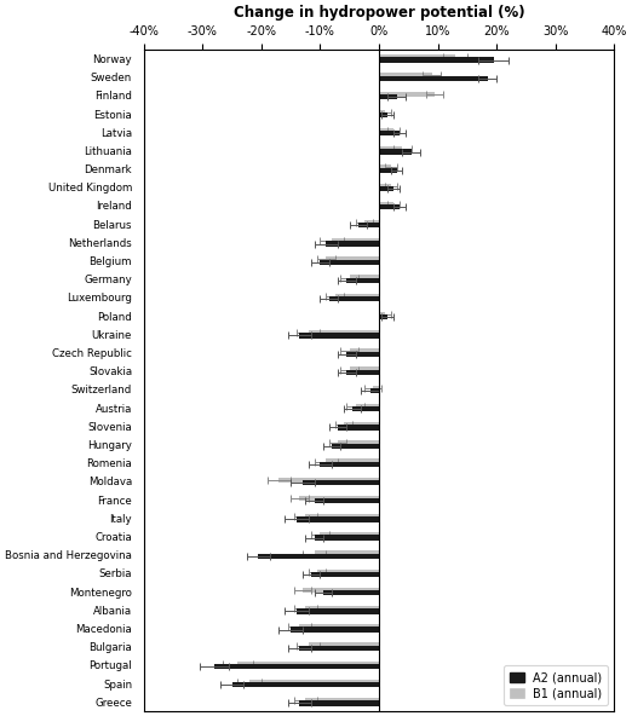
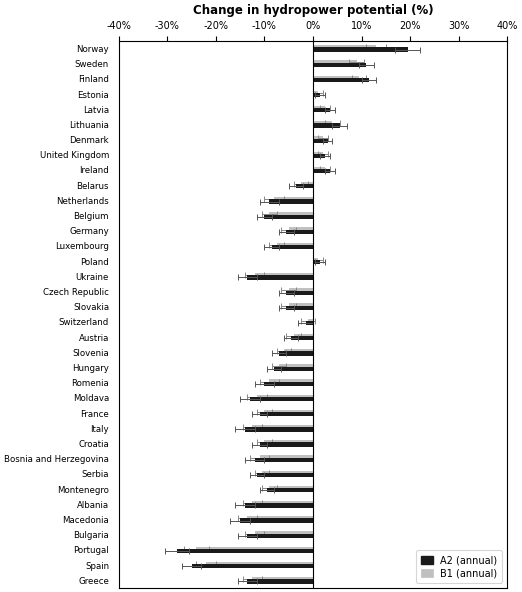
A2 (annual)/Sweden: 18.5% -> 11.0%
A2 (annual)/Finland: 3.0% -> 11.5%
B1 (annual)/Moldava: -17.0% -> -11.5%
B1 (annual)/France: -13.5% -> -10.0%
A2 (annual)/Bosnia and Herzegovina: -20.5% -> -12.0%
B1 (annual)/Montenegro: -13.0% -> -9.0%
